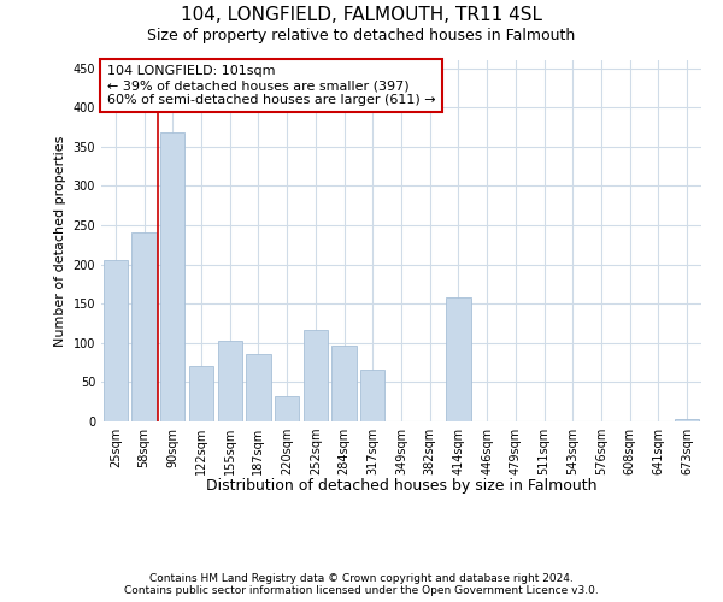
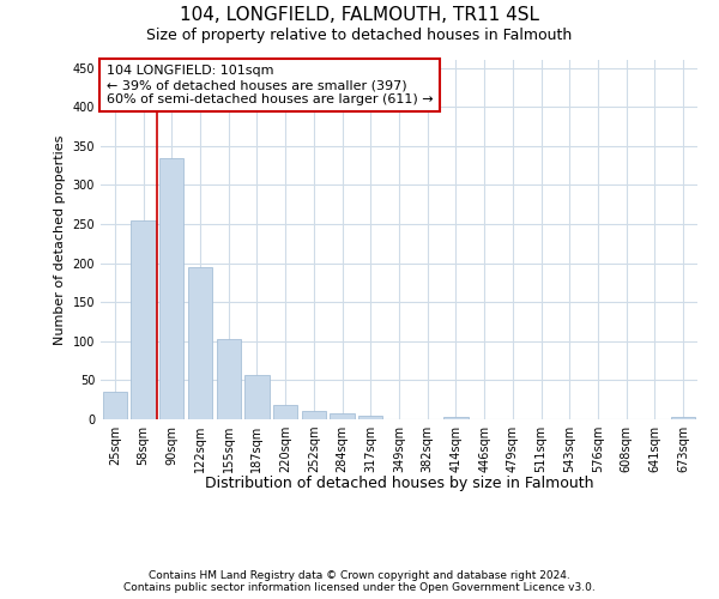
25sqm: 206 -> 35
58sqm: 240 -> 255
90sqm: 368 -> 335
122sqm: 70 -> 195
187sqm: 86 -> 57
220sqm: 32 -> 18
252sqm: 116 -> 10
284sqm: 96 -> 7
317sqm: 66 -> 4
414sqm: 158 -> 3
